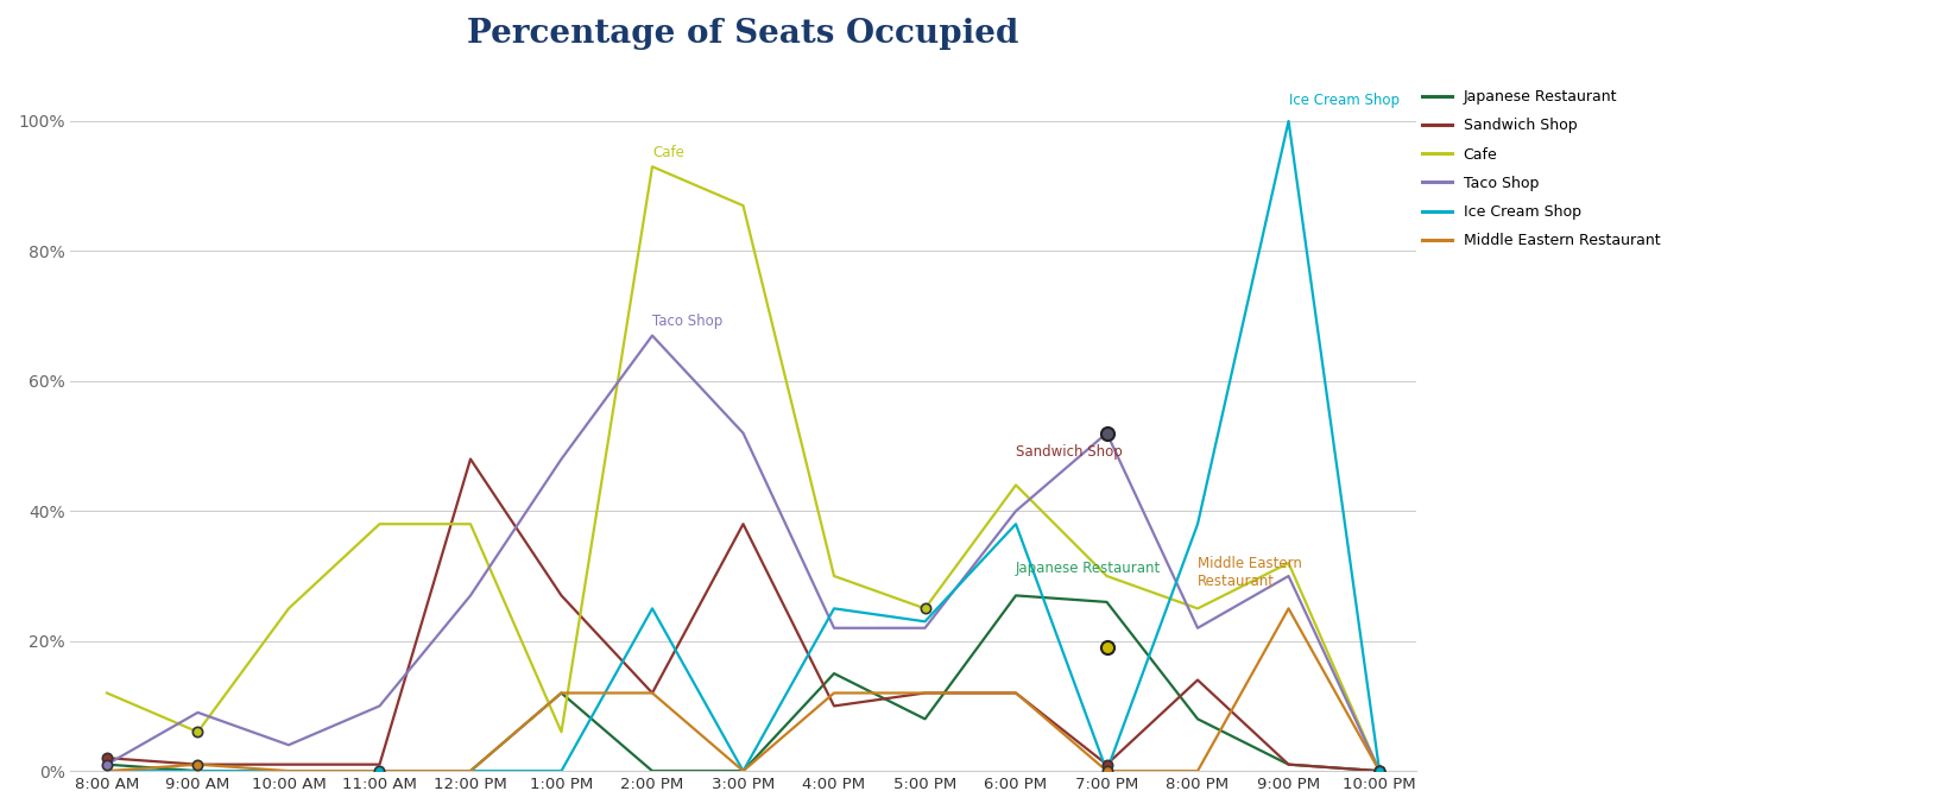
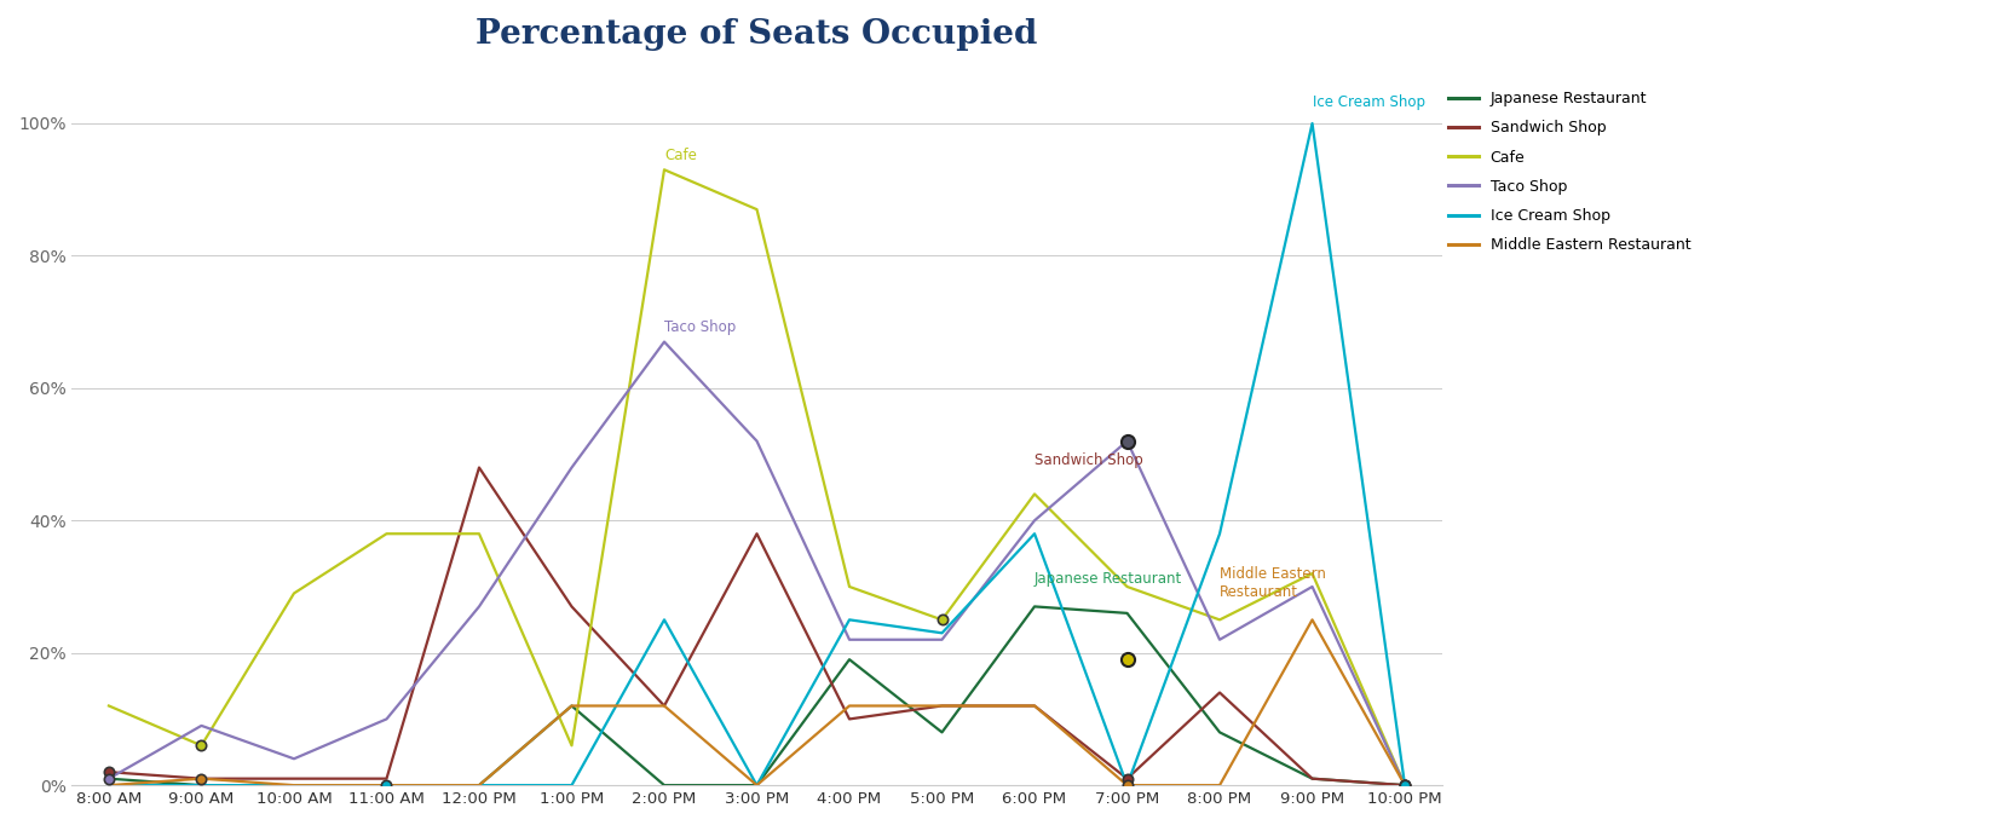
Cafe/10:00 AM: 25% -> 29%
Japanese Restaurant/4:00 PM: 15% -> 19%
